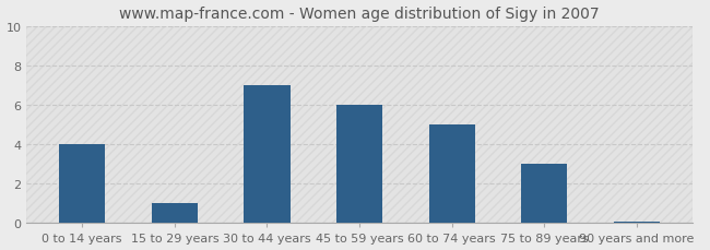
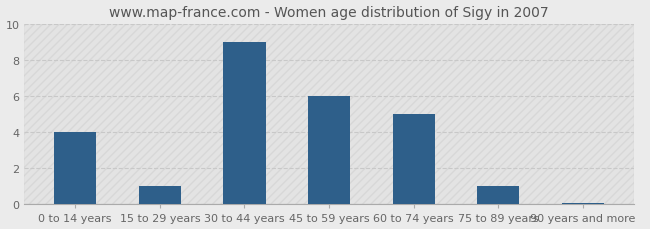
30 to 44 years: 7.0 -> 9.0
75 to 89 years: 3.0 -> 1.0
